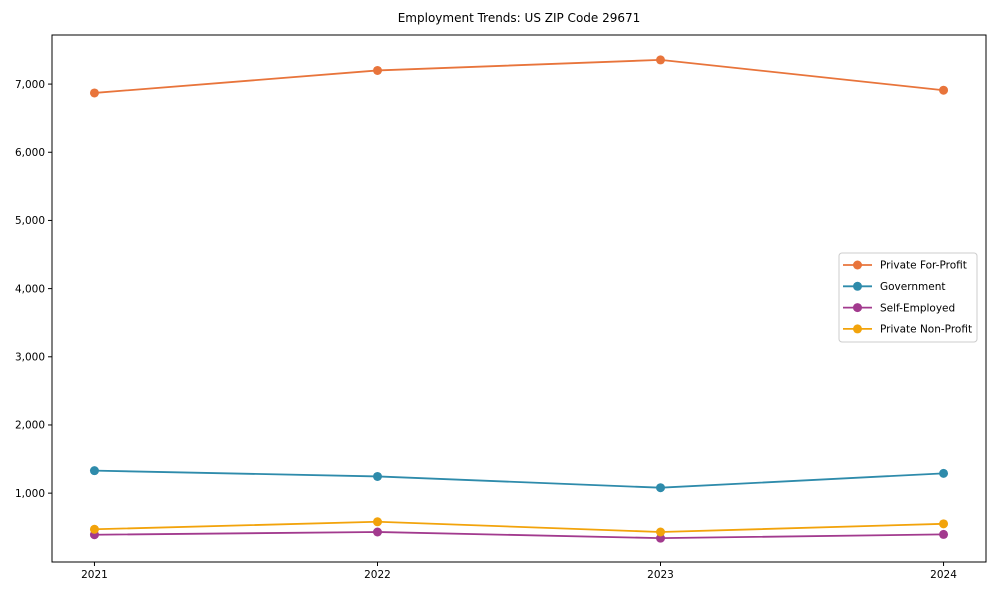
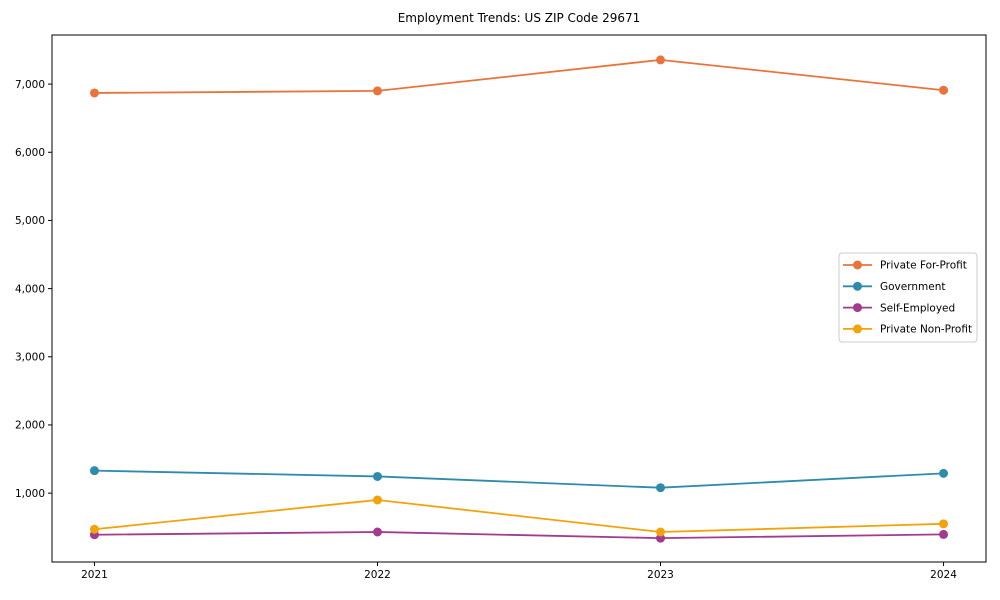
Private For-Profit/2022: 7200 -> 6900
Private Non-Profit/2022: 600 -> 900
